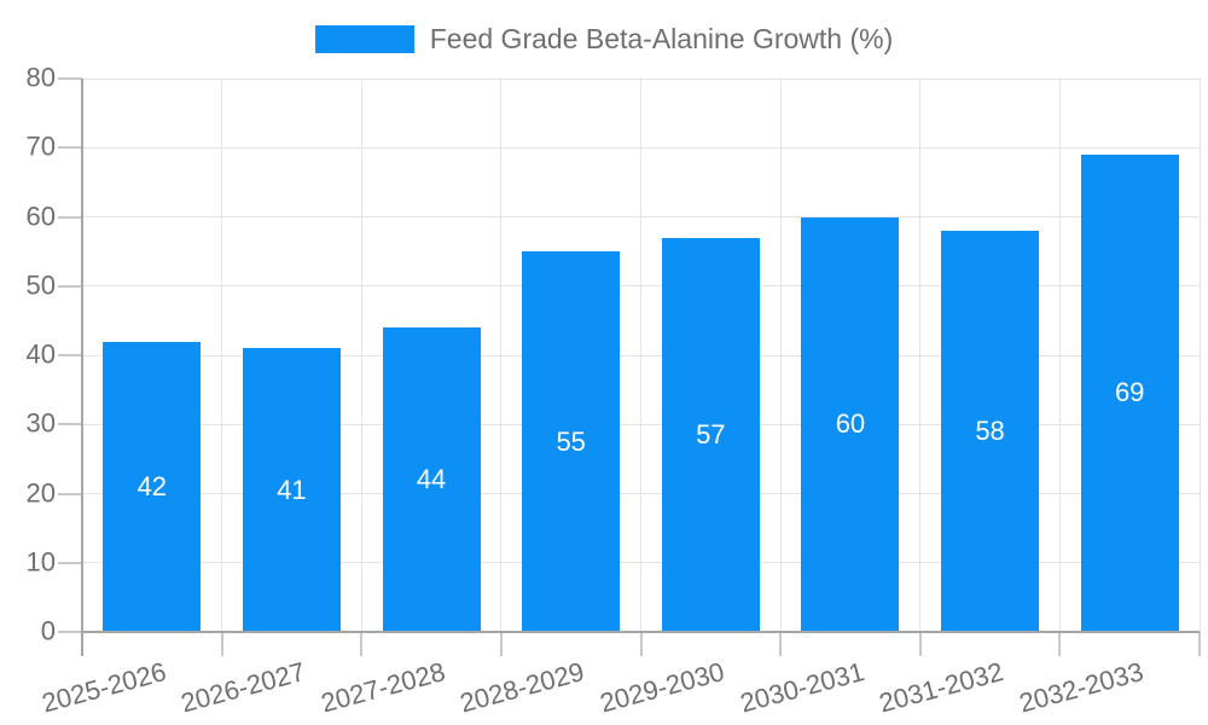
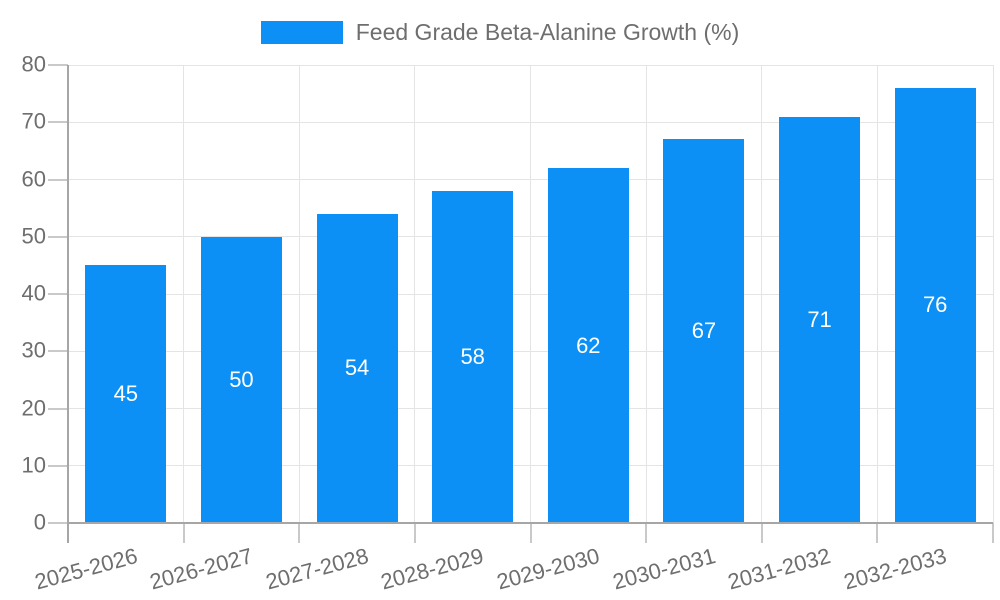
2025-2026: 42 -> 45
2026-2027: 41 -> 50
2027-2028: 44 -> 54
2028-2029: 55 -> 58
2029-2030: 57 -> 62
2030-2031: 60 -> 67
2031-2032: 58 -> 71
2032-2033: 69 -> 76
